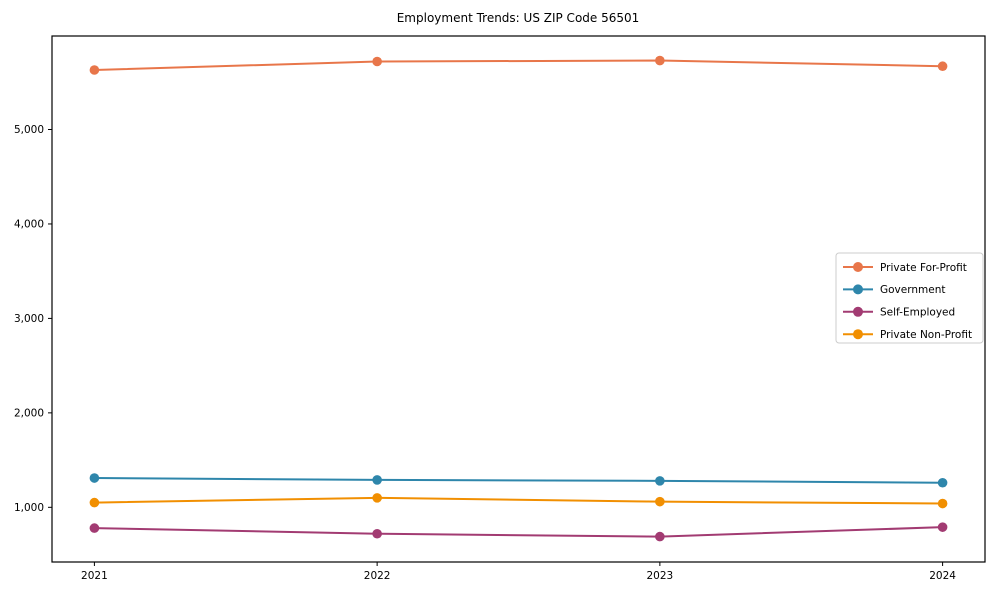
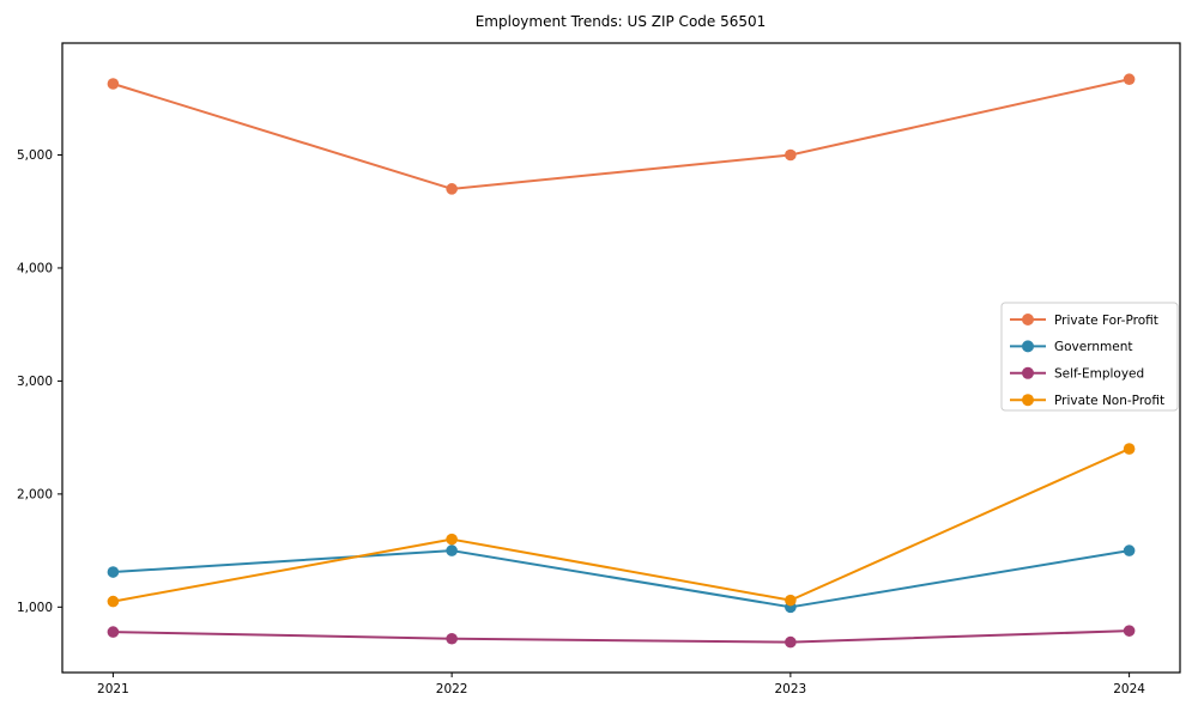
Private For-Profit/2022: 5700 -> 4700
Government/2022: 1300 -> 1500
Private Non-Profit/2022: 1100 -> 1600
Private For-Profit/2023: 5700 -> 5000
Government/2023: 1300 -> 1000
Government/2024: 1300 -> 1500
Private Non-Profit/2024: 1000 -> 2400
